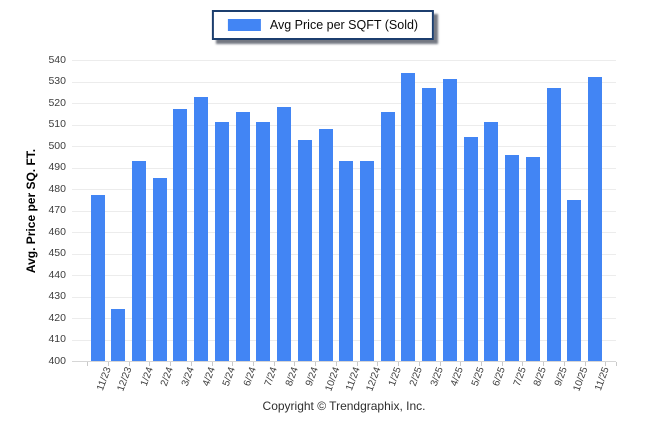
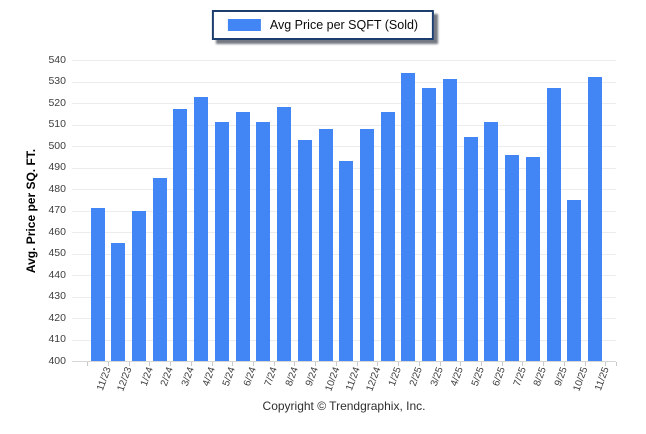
11/23: 477 -> 471
12/23: 424 -> 455
1/24: 493 -> 470
12/24: 493 -> 508
